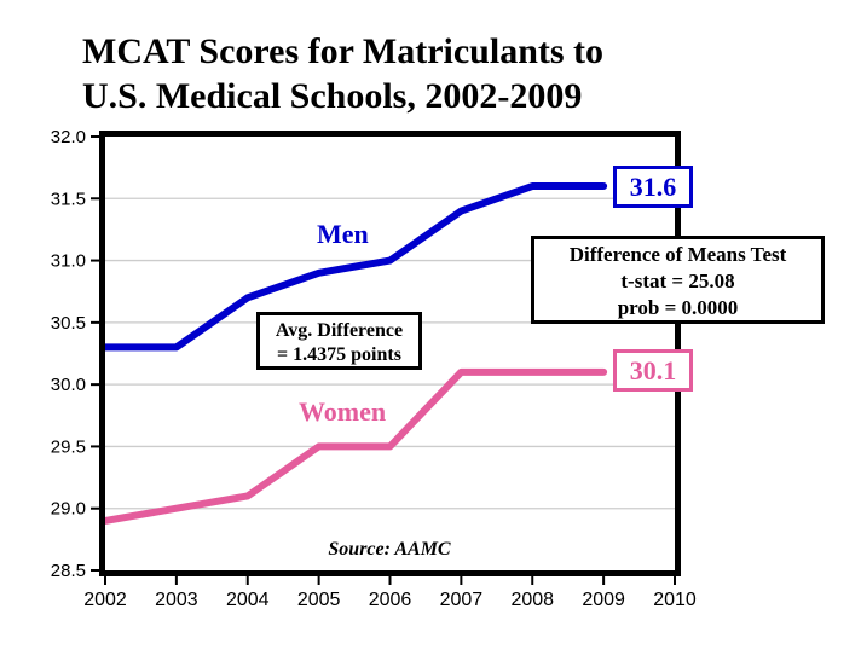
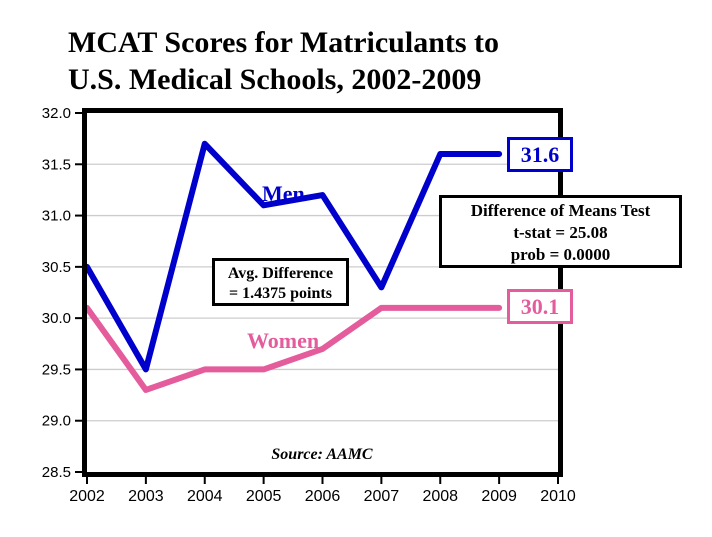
Men/2002: 30.3 -> 30.5
Women/2002: 28.9 -> 30.1
Men/2003: 30.3 -> 29.5
Women/2003: 29.0 -> 29.3
Men/2004: 30.7 -> 31.7
Women/2004: 29.1 -> 29.5
Men/2005: 30.9 -> 31.1
Men/2006: 31.0 -> 31.2
Women/2006: 29.5 -> 29.7
Men/2007: 31.4 -> 30.3
